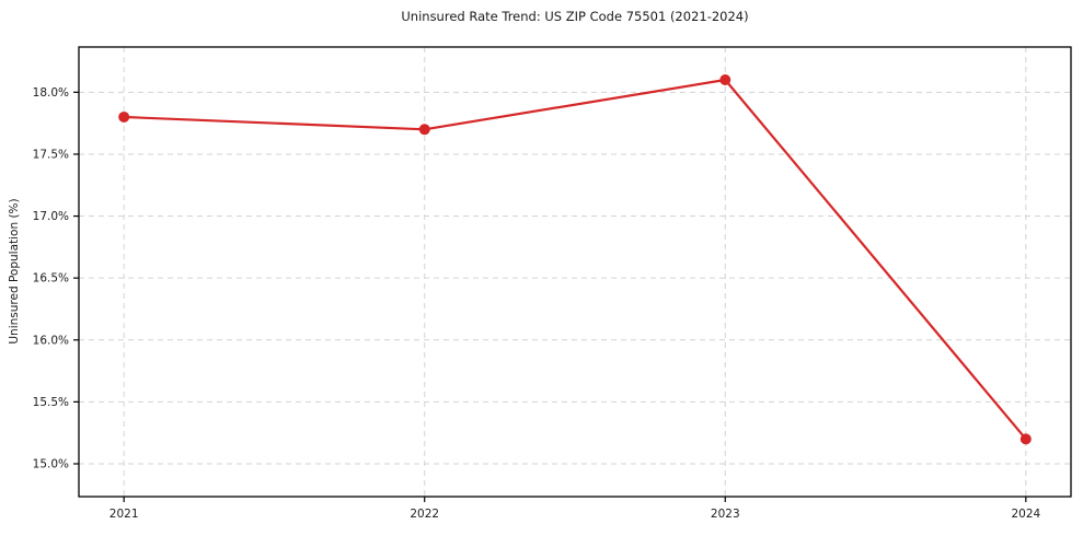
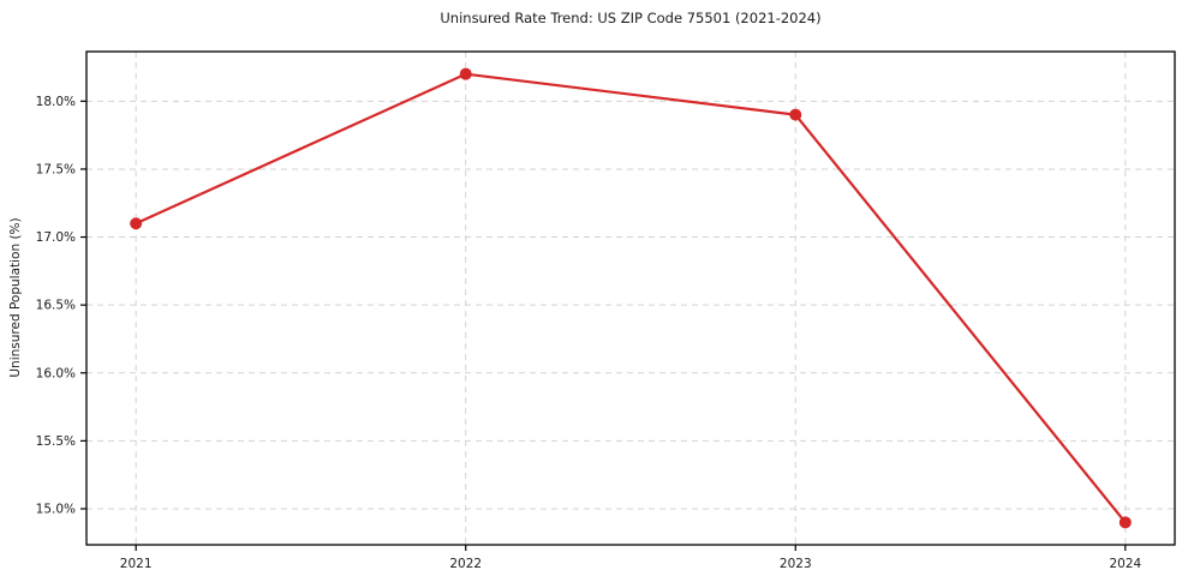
2021: 17.8% -> 17.1%
2022: 17.7% -> 18.2%
2023: 18.1% -> 17.9%
2024: 15.2% -> 14.9%
